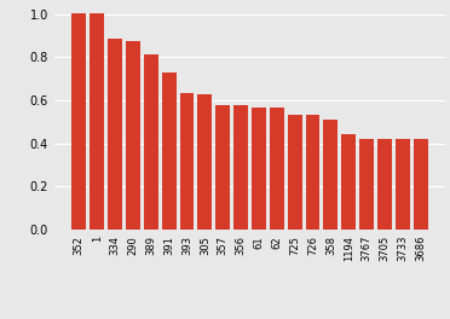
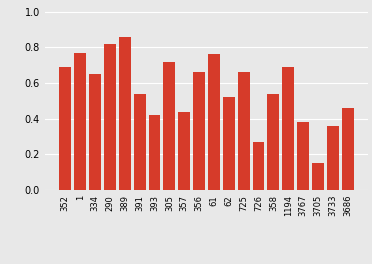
352: 1.00 -> 0.69
1: 1.00 -> 0.77
334: 0.89 -> 0.65
290: 0.87 -> 0.82
389: 0.81 -> 0.86
391: 0.73 -> 0.54
393: 0.64 -> 0.42
305: 0.63 -> 0.72
357: 0.58 -> 0.44
356: 0.57 -> 0.66
61: 0.57 -> 0.76
62: 0.57 -> 0.52
725: 0.53 -> 0.66
726: 0.53 -> 0.27
358: 0.51 -> 0.54
1194: 0.44 -> 0.69
3767: 0.42 -> 0.38
3705: 0.42 -> 0.15
3733: 0.42 -> 0.36
3686: 0.42 -> 0.46
